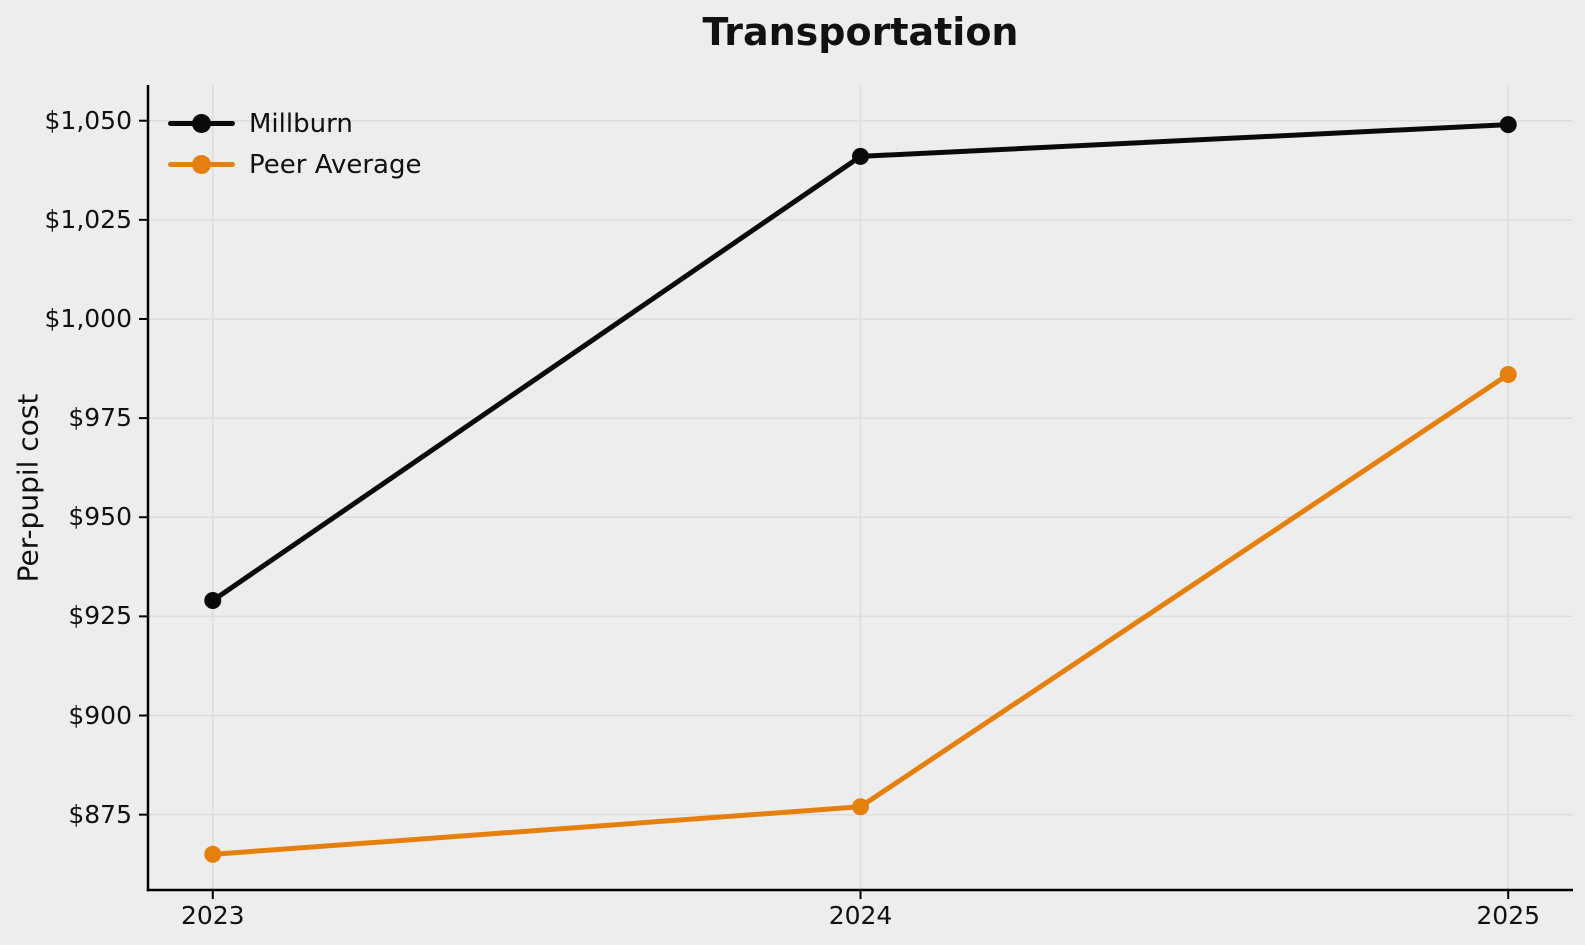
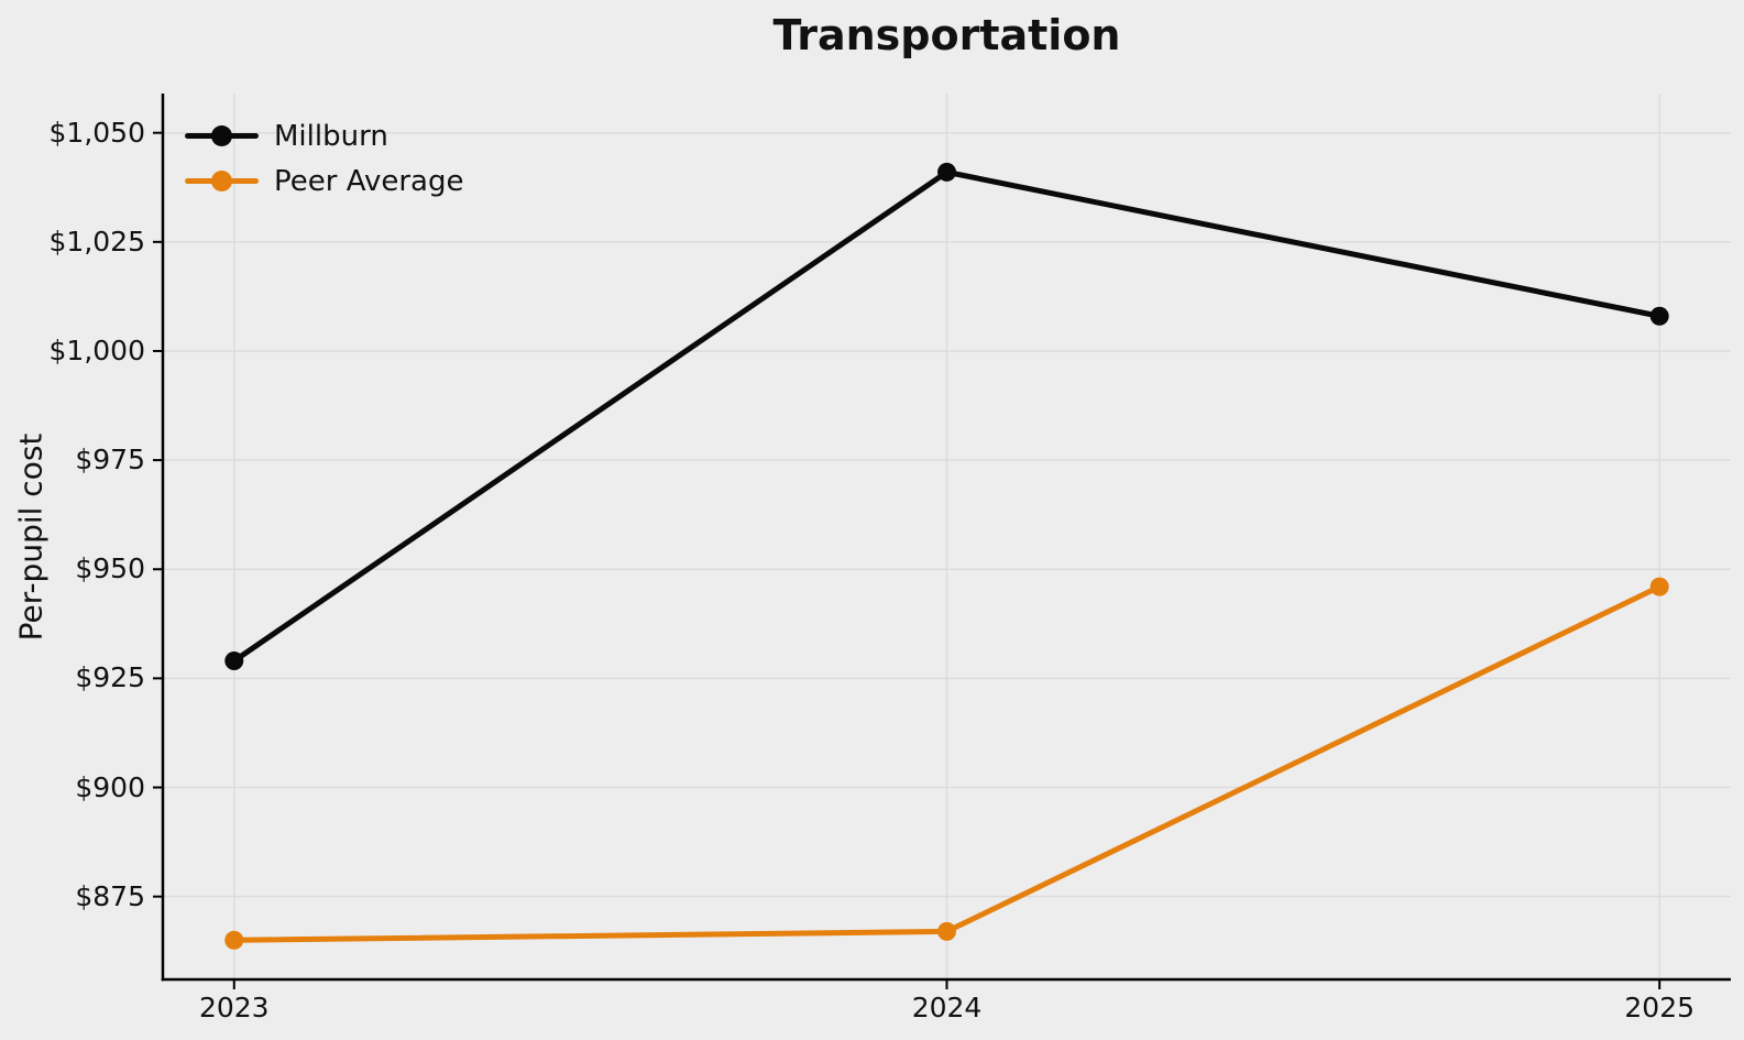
Peer Average/2024: $877 -> $867
Millburn/2025: $1049 -> $1008
Peer Average/2025: $986 -> $946
